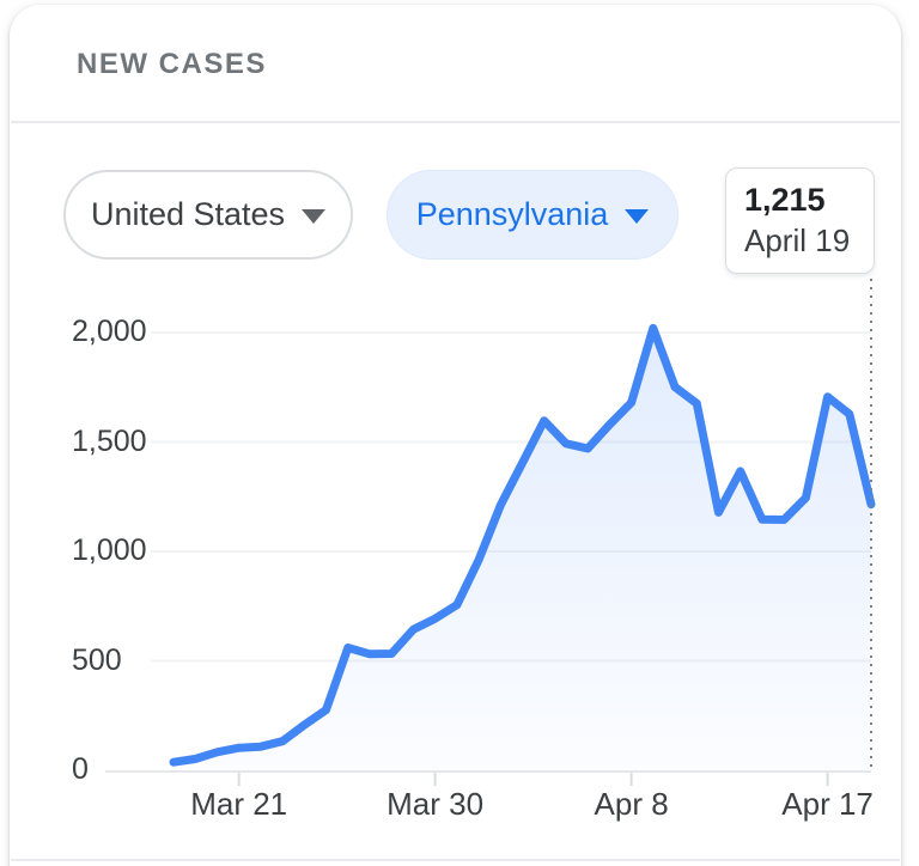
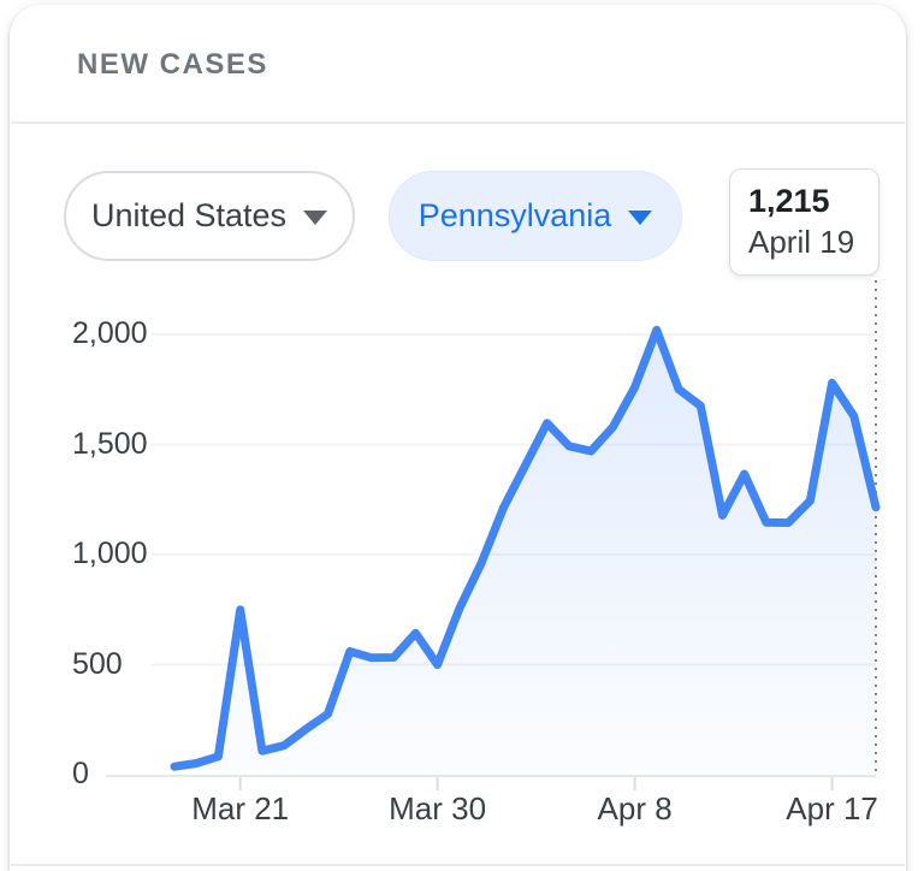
Mar 21: 100 -> 750
Mar 30: 690 -> 500
Apr 8: 1680 -> 1760
Apr 17: 1710 -> 1780
